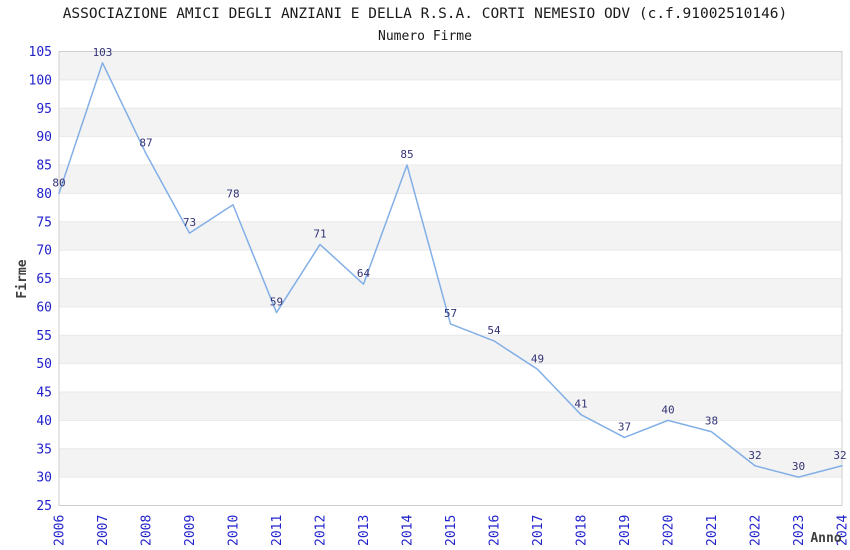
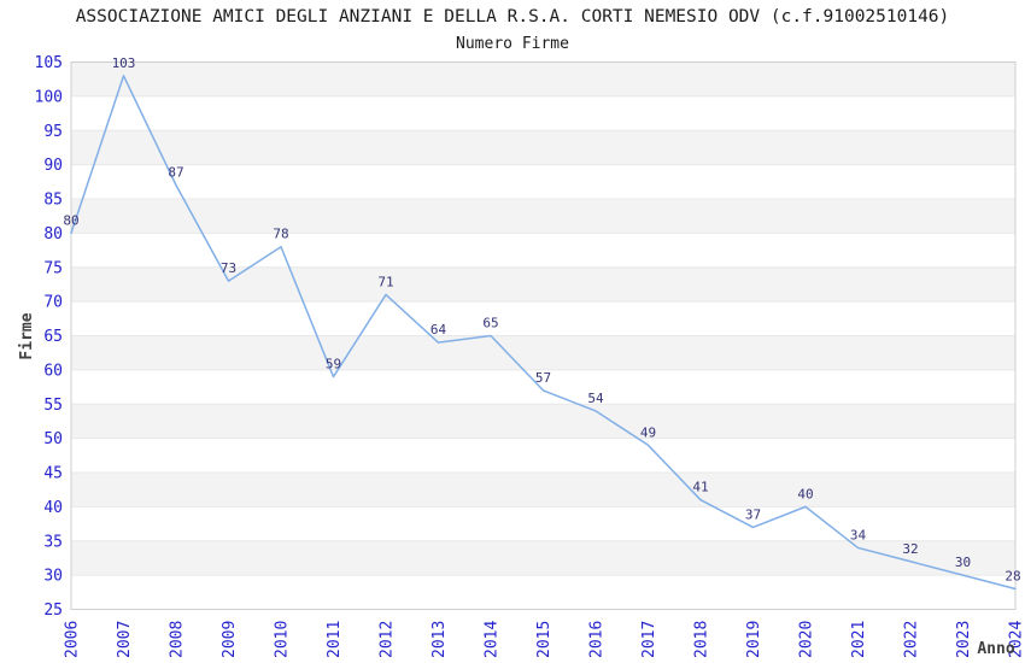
2014: 85 -> 65
2021: 38 -> 34
2024: 32 -> 28
